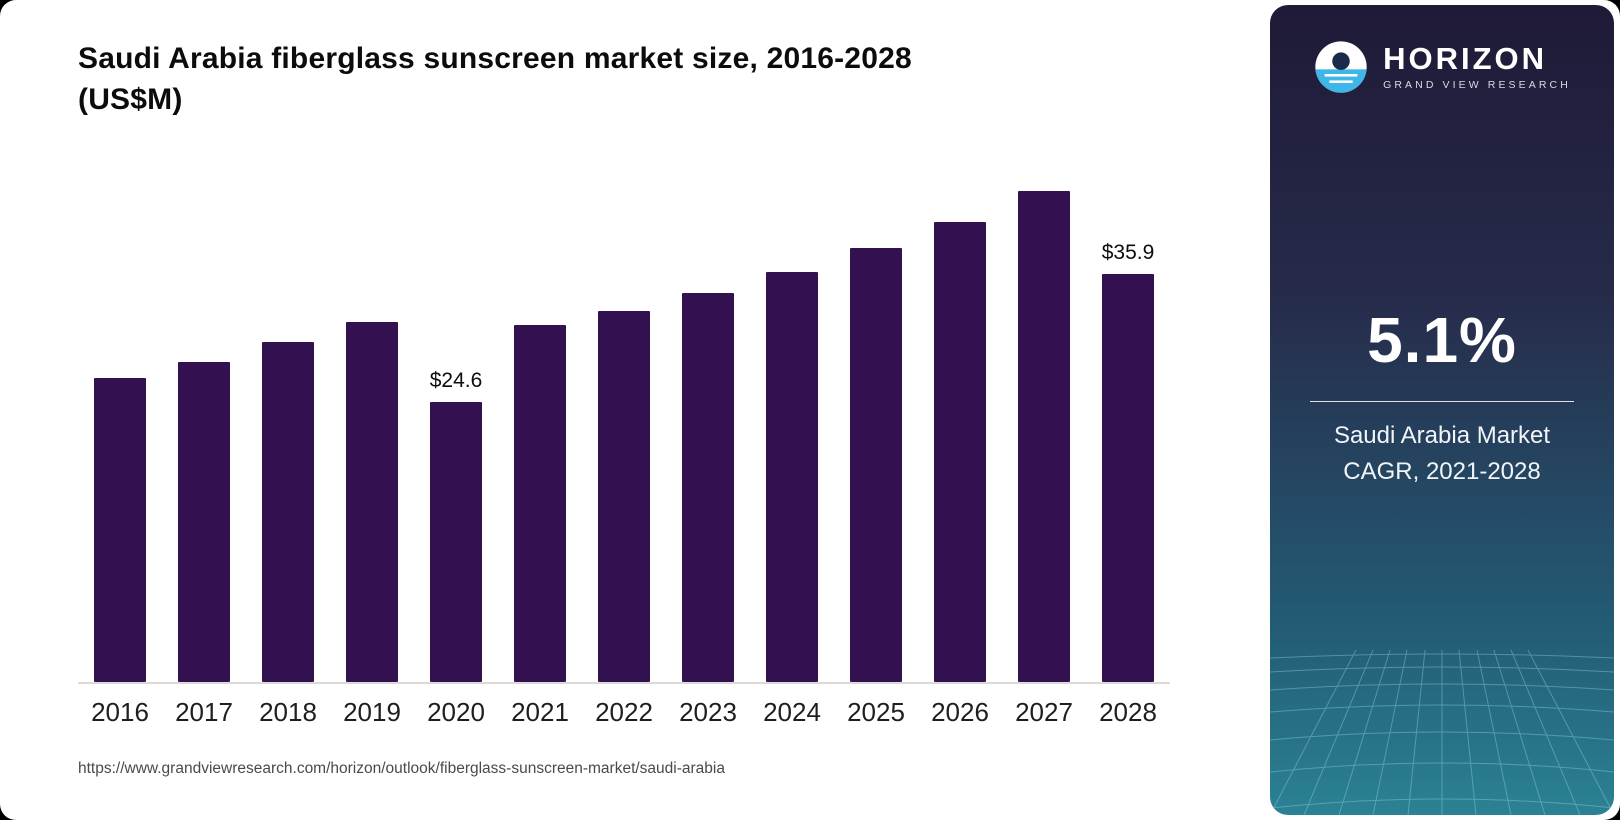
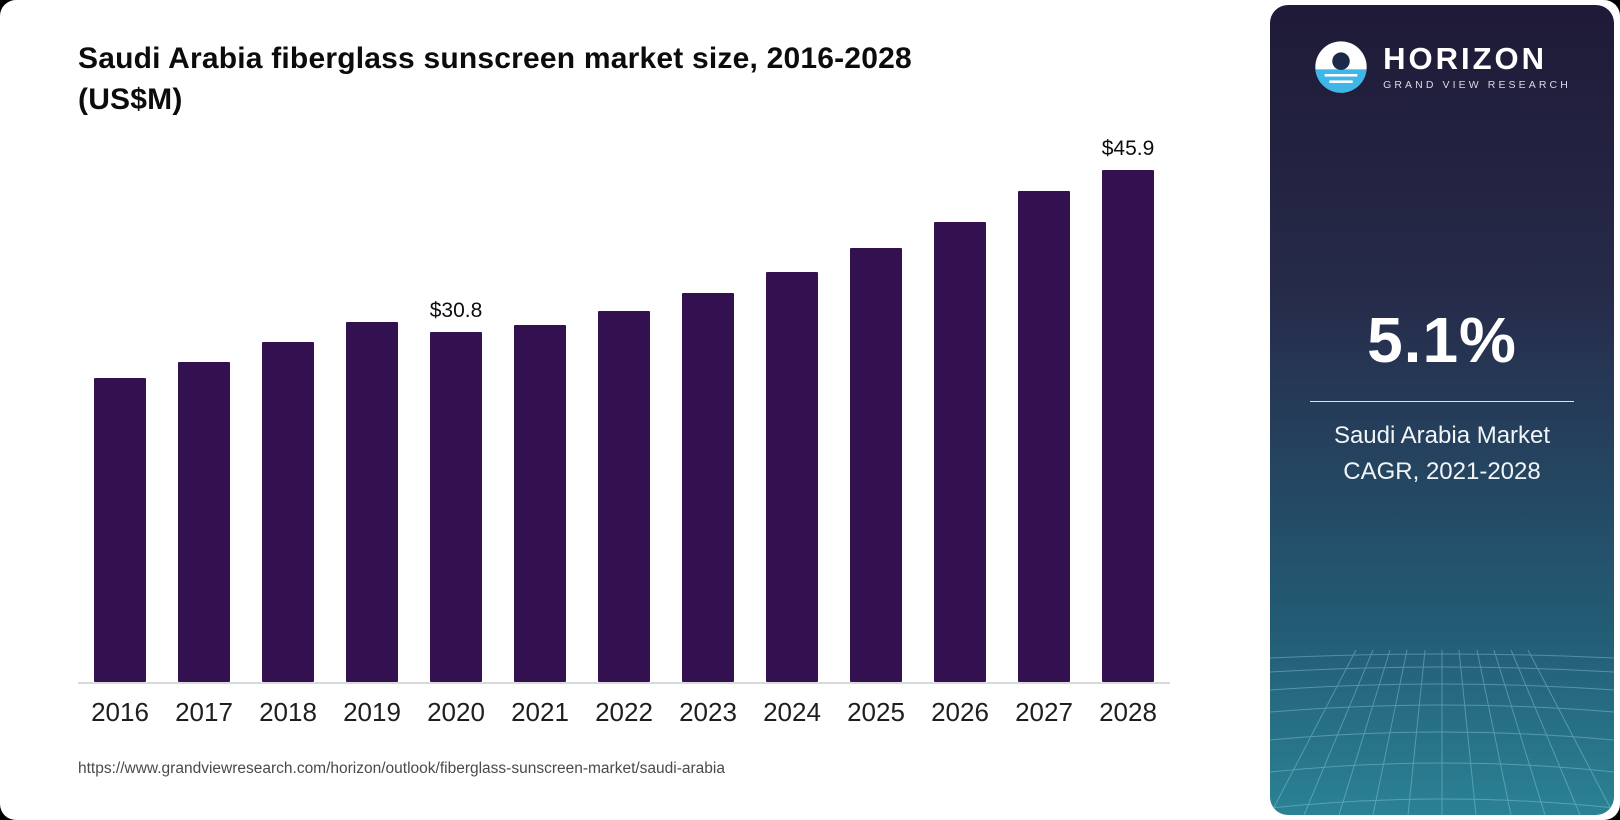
2020: $24.6 -> $30.8
2028: $35.9 -> $45.9
